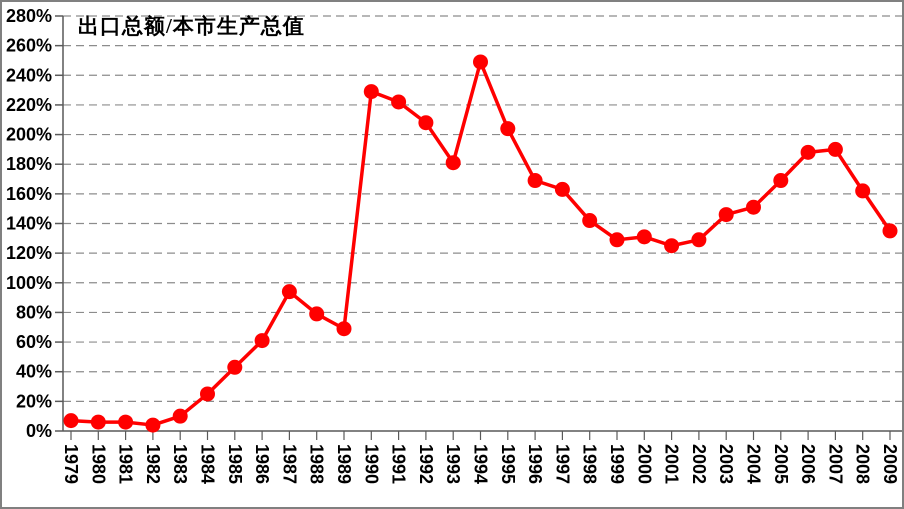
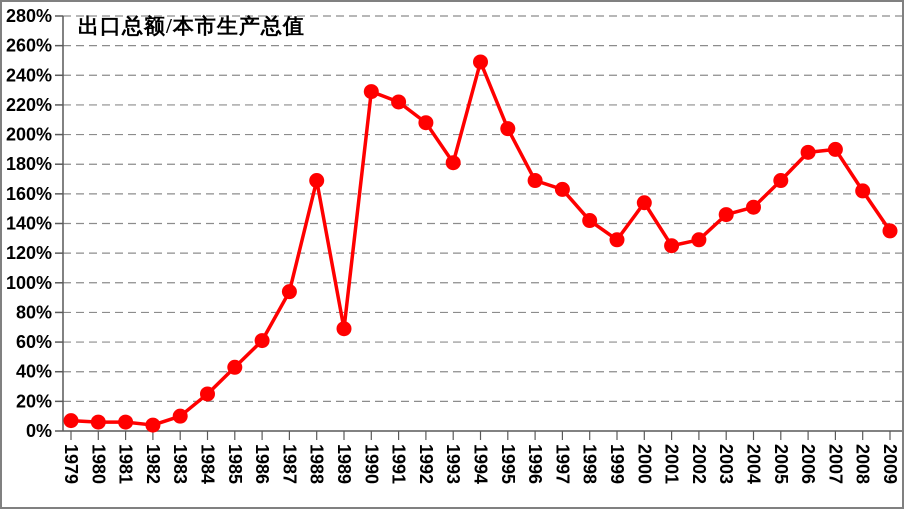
1988: 79% -> 169%
2000: 131% -> 154%
